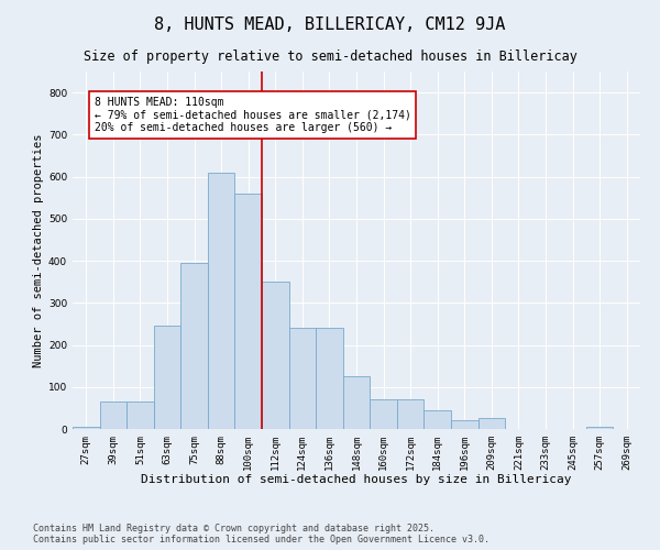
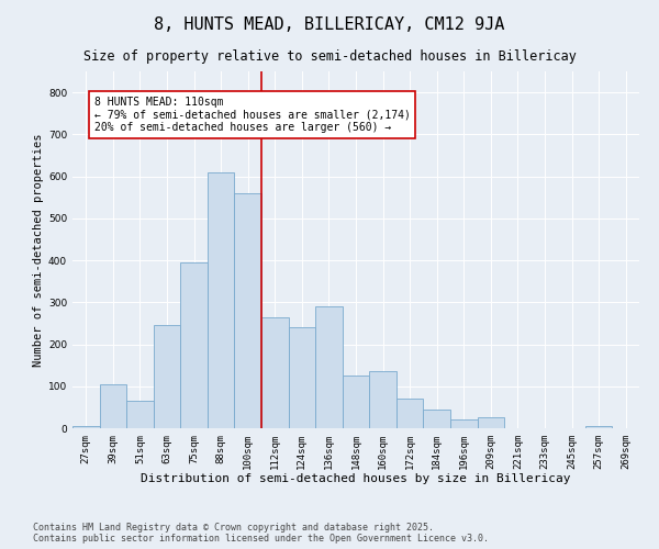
39sqm: 65 -> 105
112sqm: 350 -> 265
136sqm: 240 -> 290
160sqm: 70 -> 135
